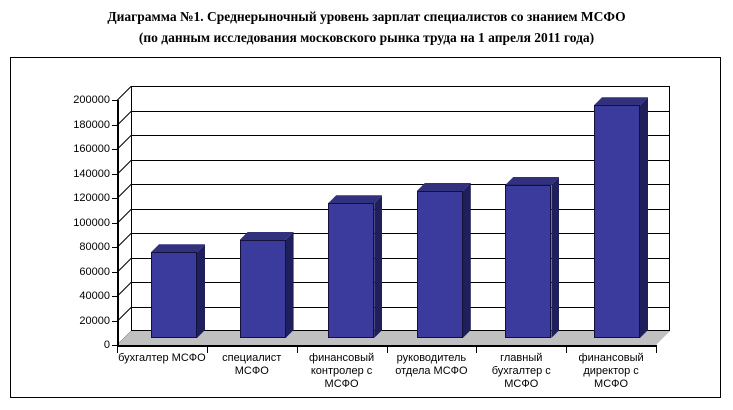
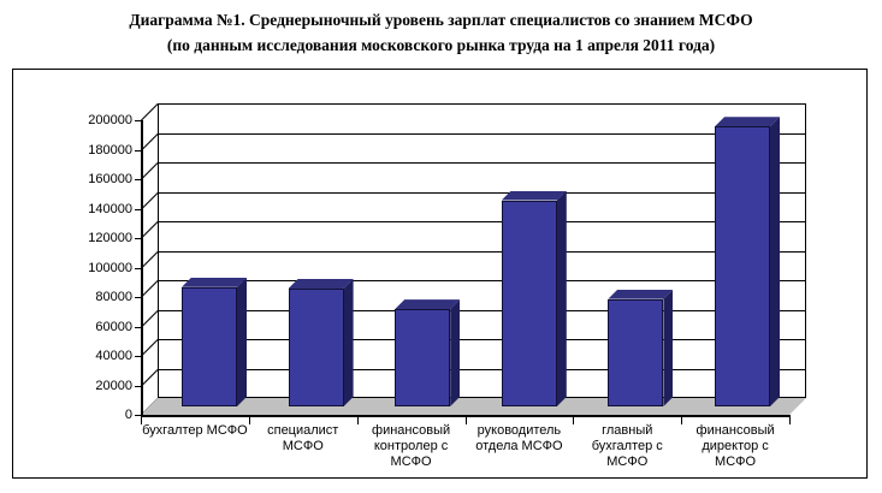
бухгалтер МСФО: 70000 -> 81000
финансовый контролер с МСФО: 110000 -> 66000
руководитель отдела МСФО: 120000 -> 140000
главный бухгалтер с МСФО: 125000 -> 73000
